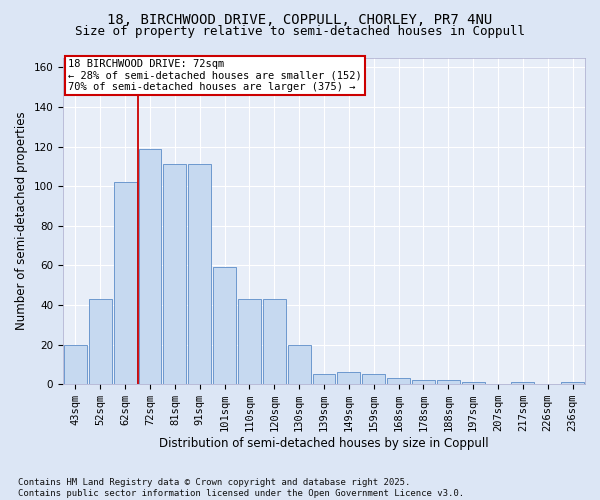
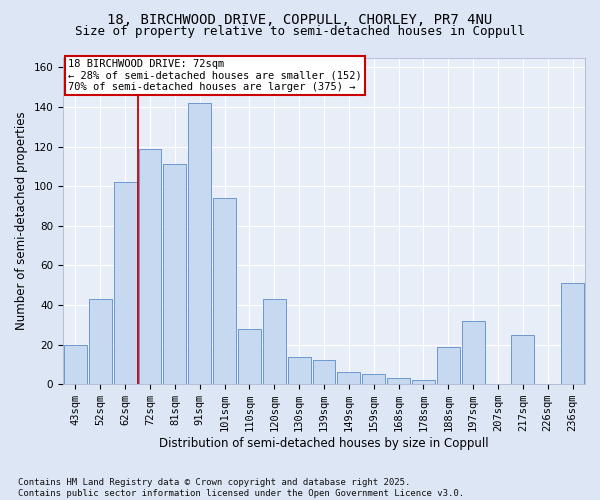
91sqm: 111 -> 142
101sqm: 59 -> 94
110sqm: 43 -> 28
130sqm: 20 -> 14
139sqm: 5 -> 12
188sqm: 2 -> 19
197sqm: 1 -> 32
217sqm: 1 -> 25
236sqm: 1 -> 51
